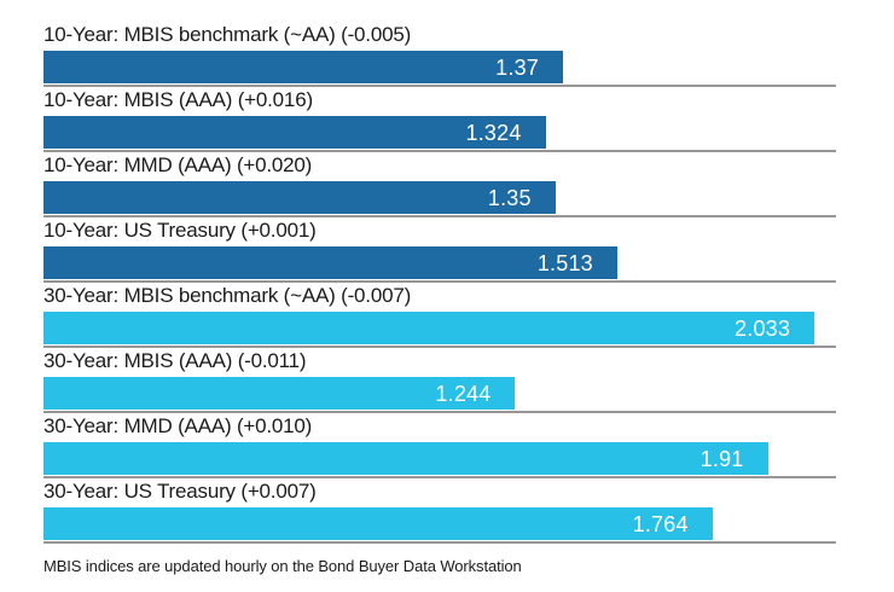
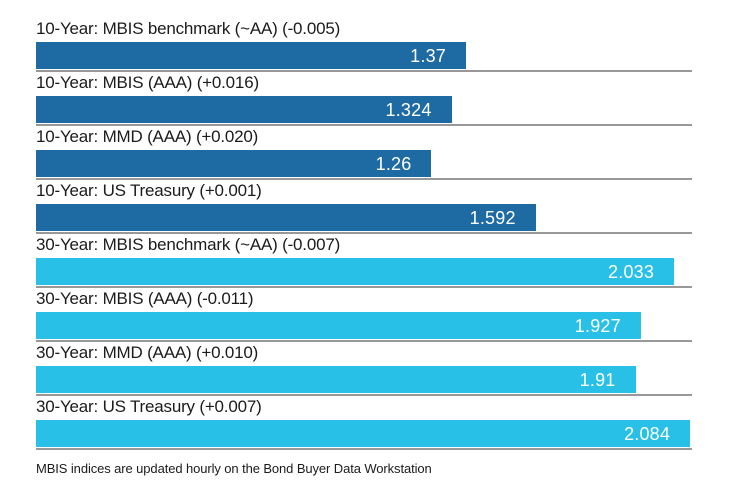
10-Year: MMD (AAA) (+0.020): 1.35 -> 1.26
10-Year: US Treasury (+0.001): 1.513 -> 1.592
30-Year: MBIS (AAA) (-0.011): 1.244 -> 1.927
30-Year: US Treasury (+0.007): 1.764 -> 2.084
